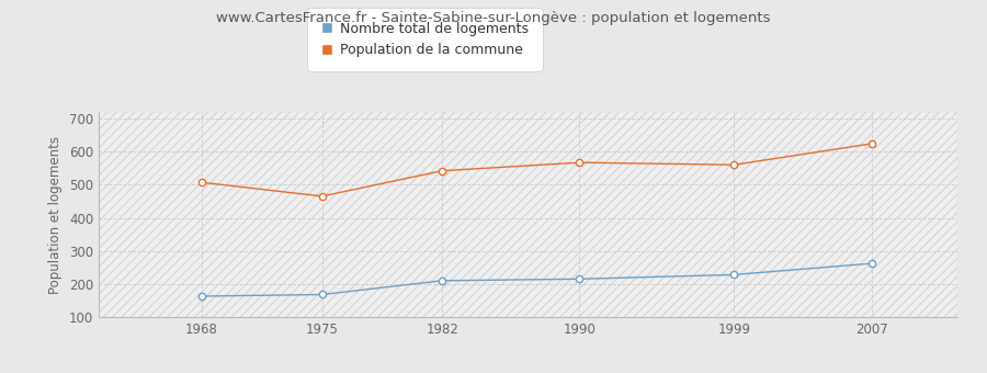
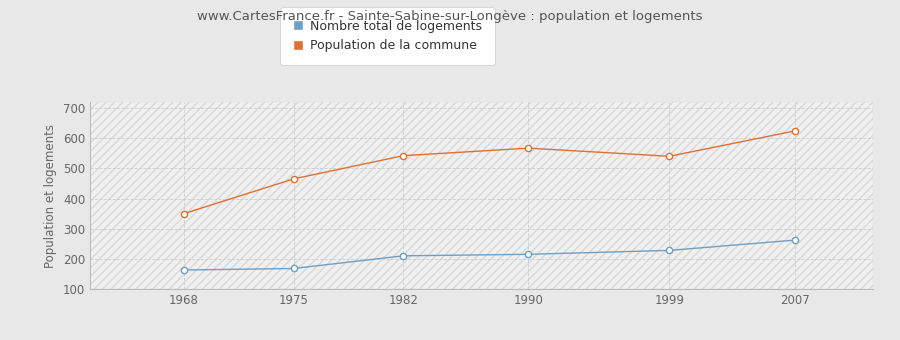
Population de la commune/1968: 507 -> 350
Population de la commune/1999: 560 -> 540
